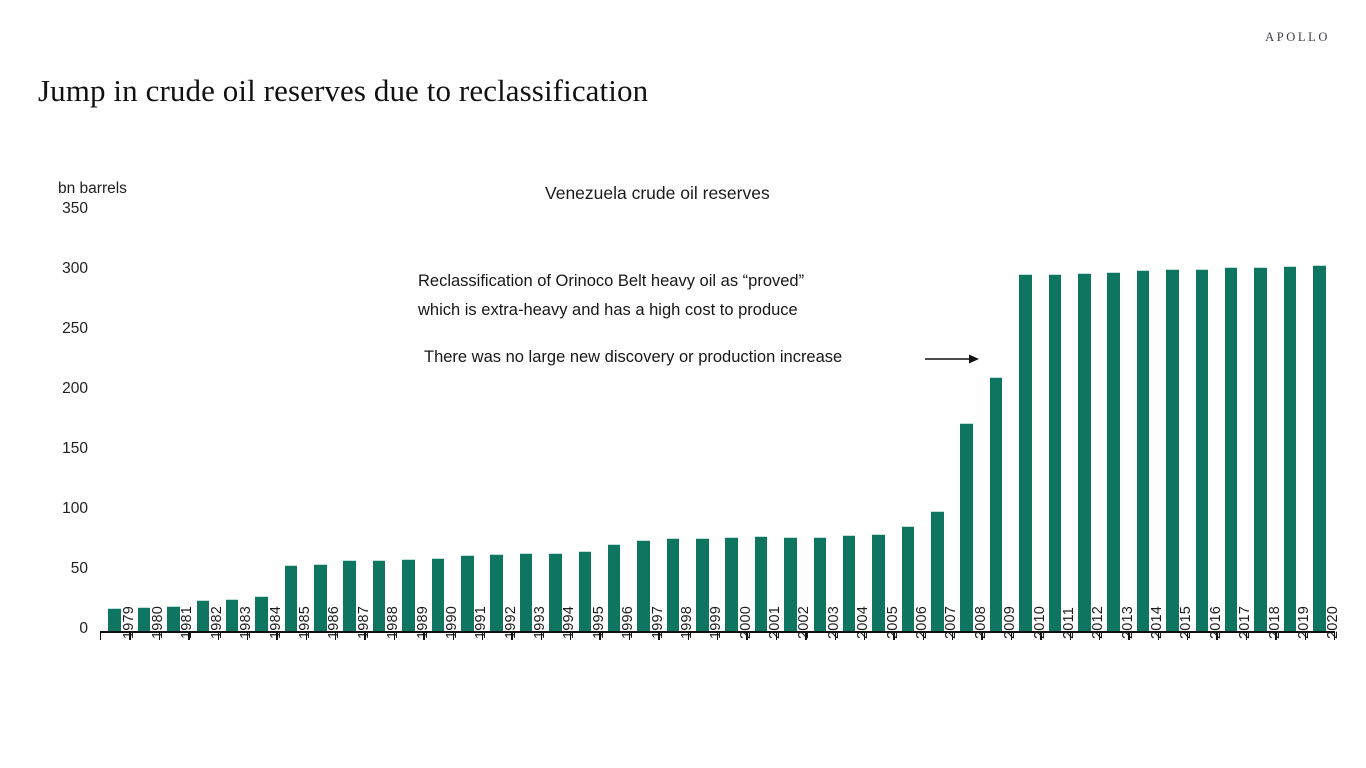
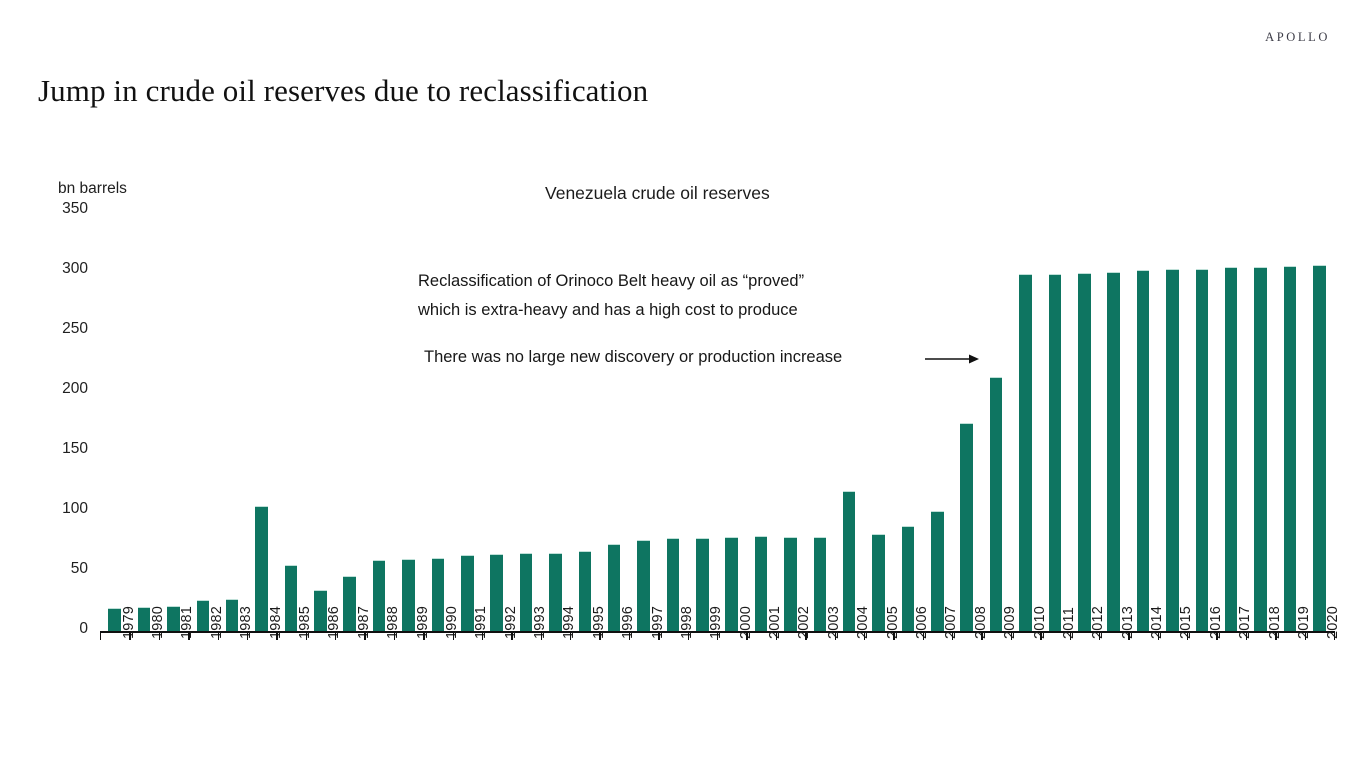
1984: 28 -> 103
1986: 55 -> 33
1987: 58 -> 45
2004: 79 -> 116
